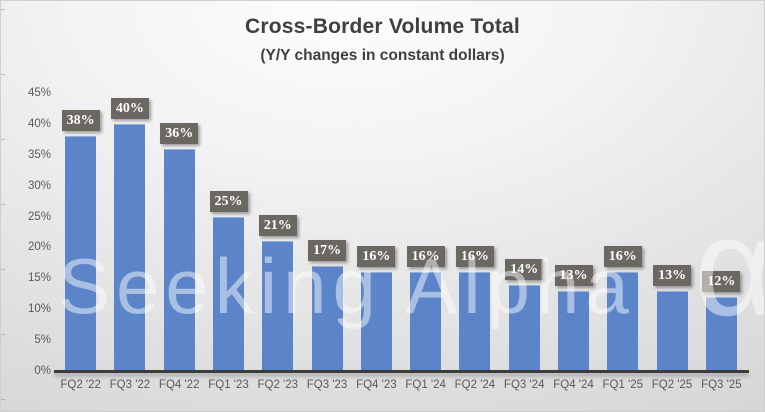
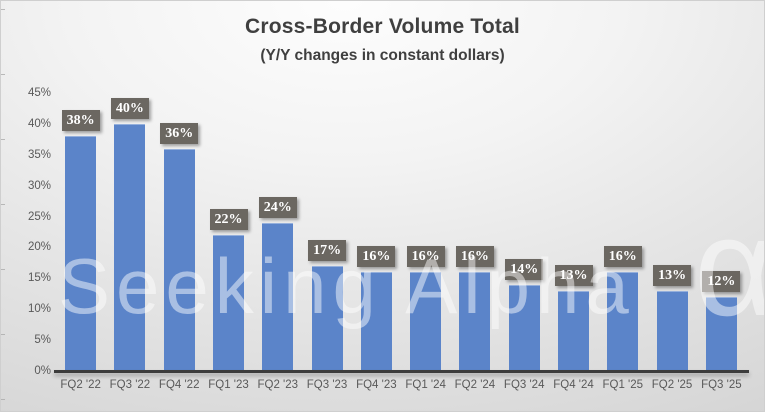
FQ1 '23: 25% -> 22%
FQ2 '23: 21% -> 24%
